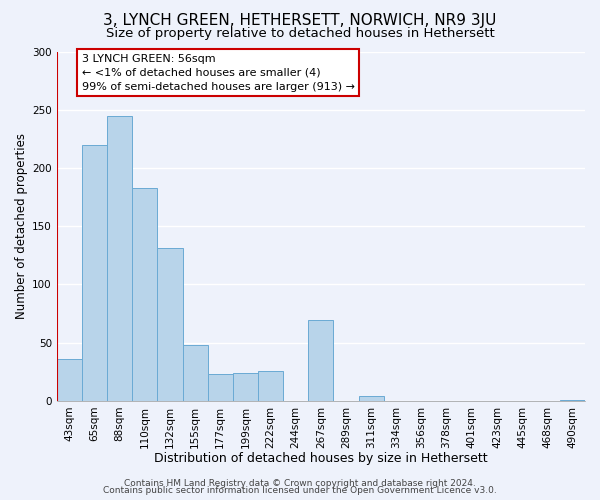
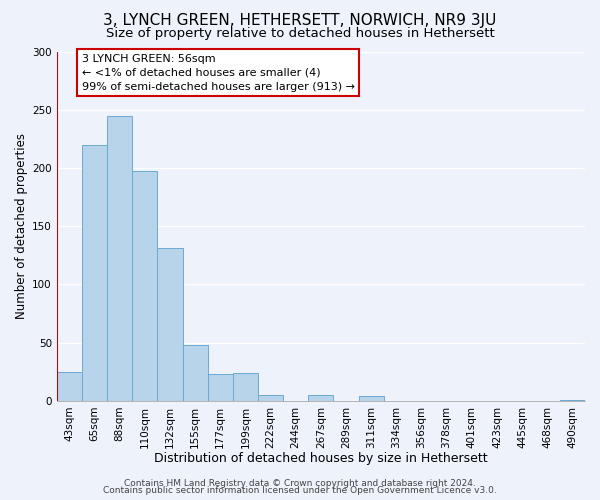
43sqm: 36 -> 25
110sqm: 183 -> 197
222sqm: 26 -> 5
267sqm: 69 -> 5
